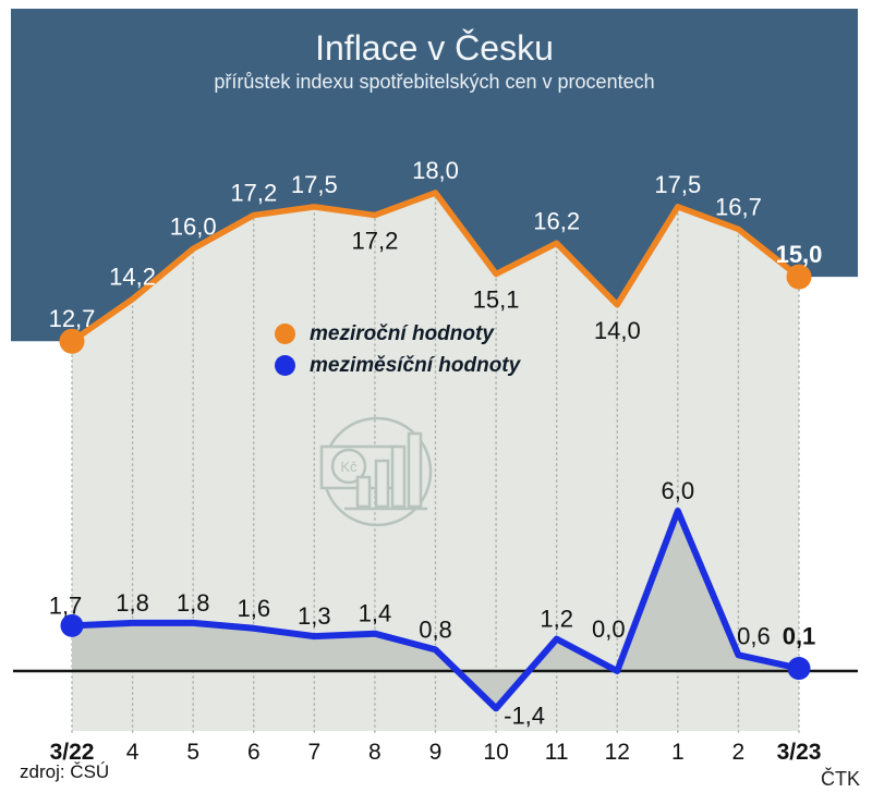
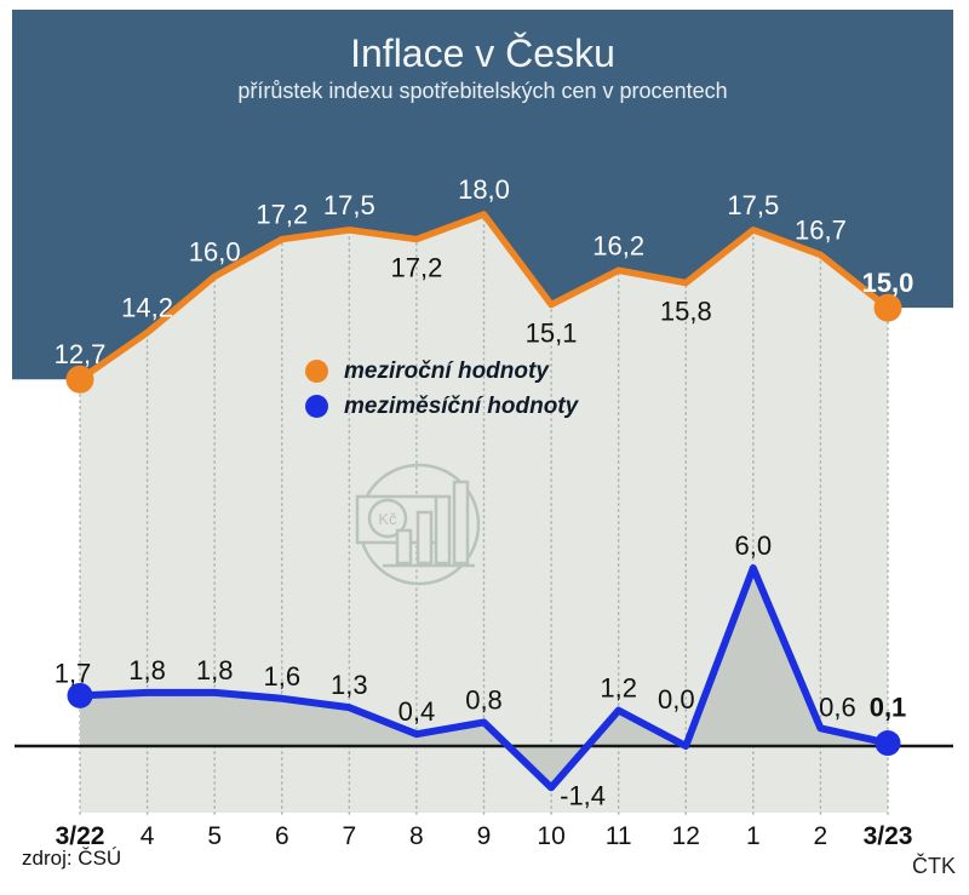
meziměsíční hodnoty/8: 1,4 -> 0,4
meziroční hodnoty/12: 14,0 -> 15,8
